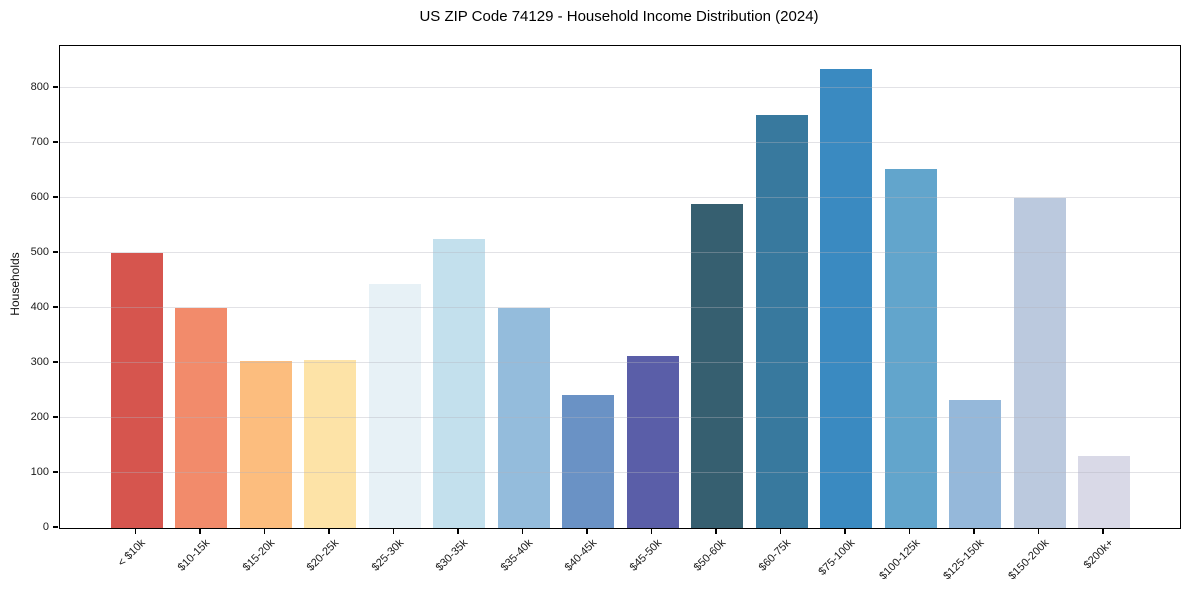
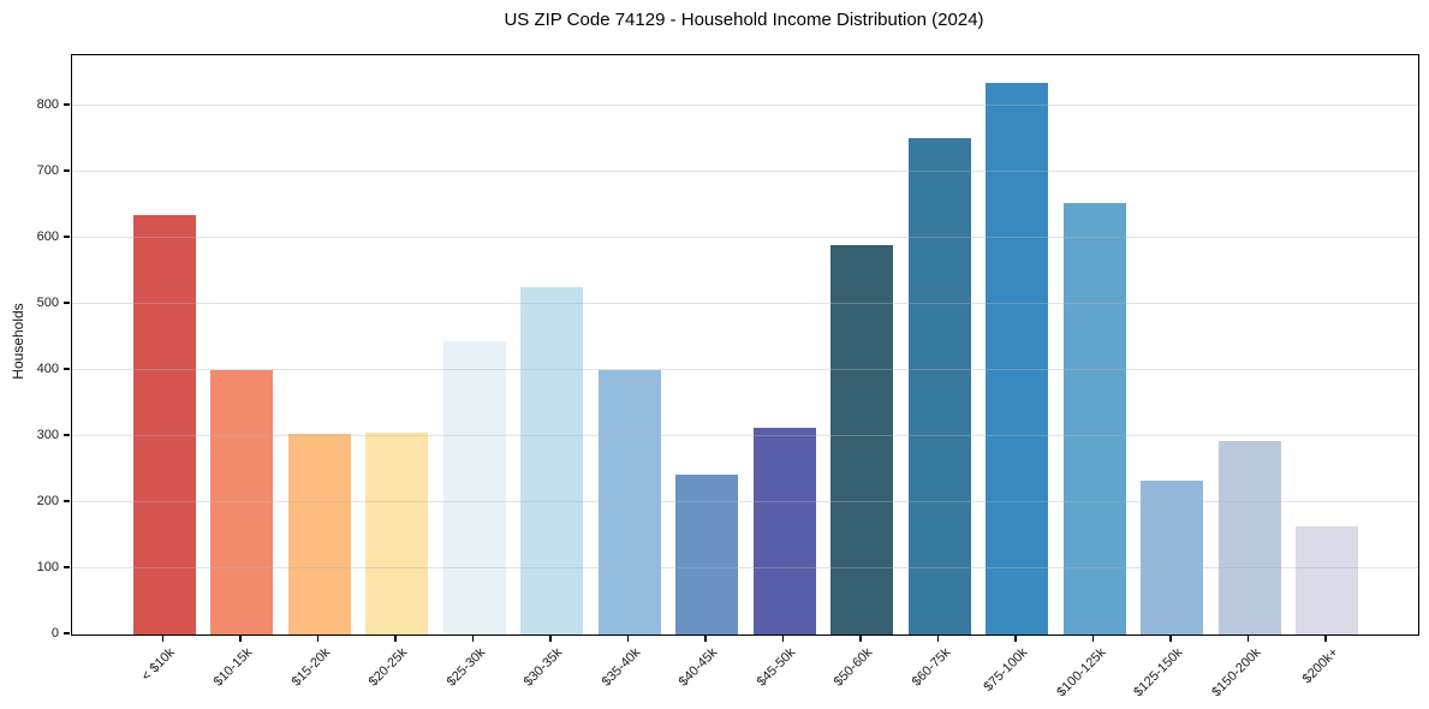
< $10k: 500 -> 640
$150-200k: 600 -> 290
$200k+: 130 -> 160
